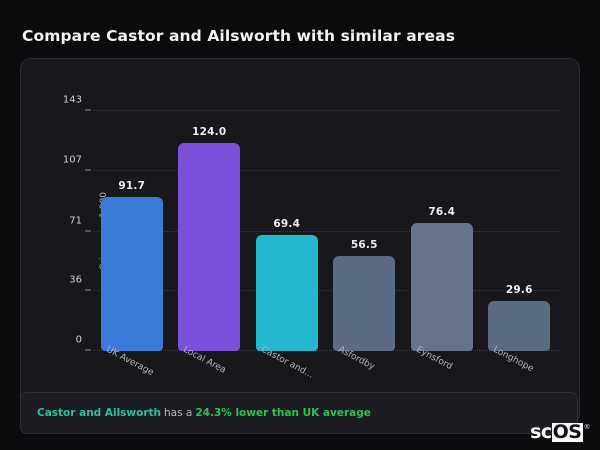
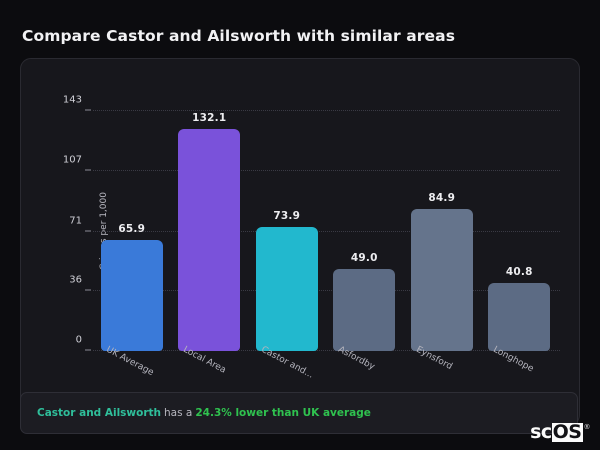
UK Average: 91.7 -> 65.9
Local Area: 124.0 -> 132.1
Castor and...: 69.4 -> 73.9
Asfordby: 56.5 -> 49.0
Eynsford: 76.4 -> 84.9
Longhope: 29.6 -> 40.8
